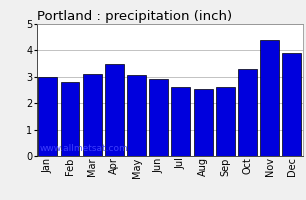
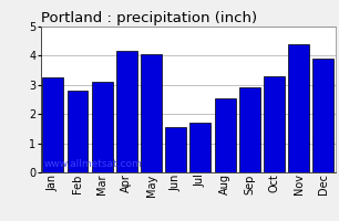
Jan: 3.00 -> 3.25
Apr: 3.50 -> 4.15
May: 3.05 -> 4.05
Jun: 2.90 -> 1.55
Jul: 2.60 -> 1.70
Sep: 2.60 -> 2.90
